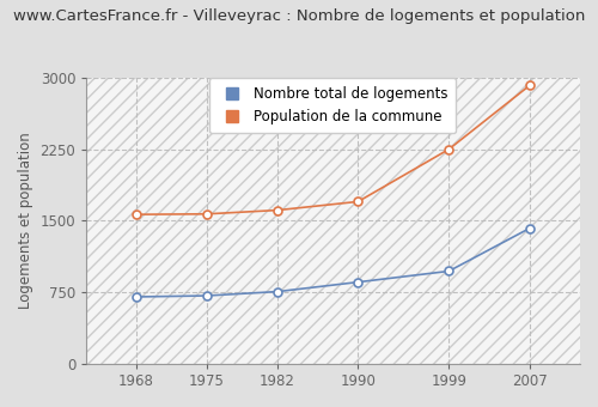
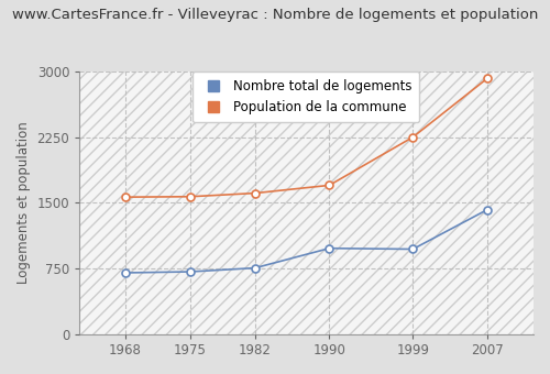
Nombre total de logements/1990: 860 -> 980
